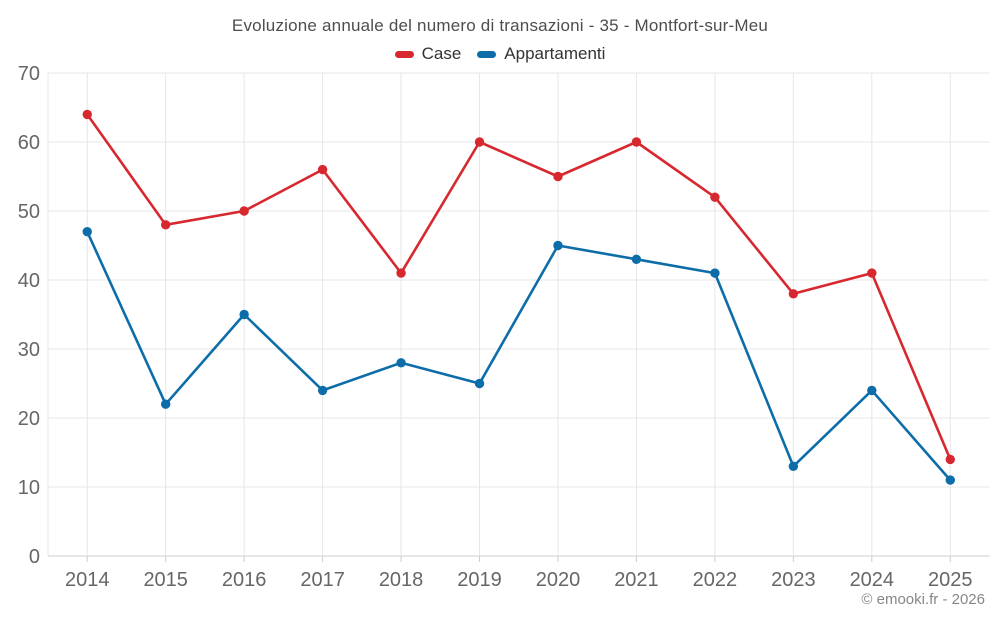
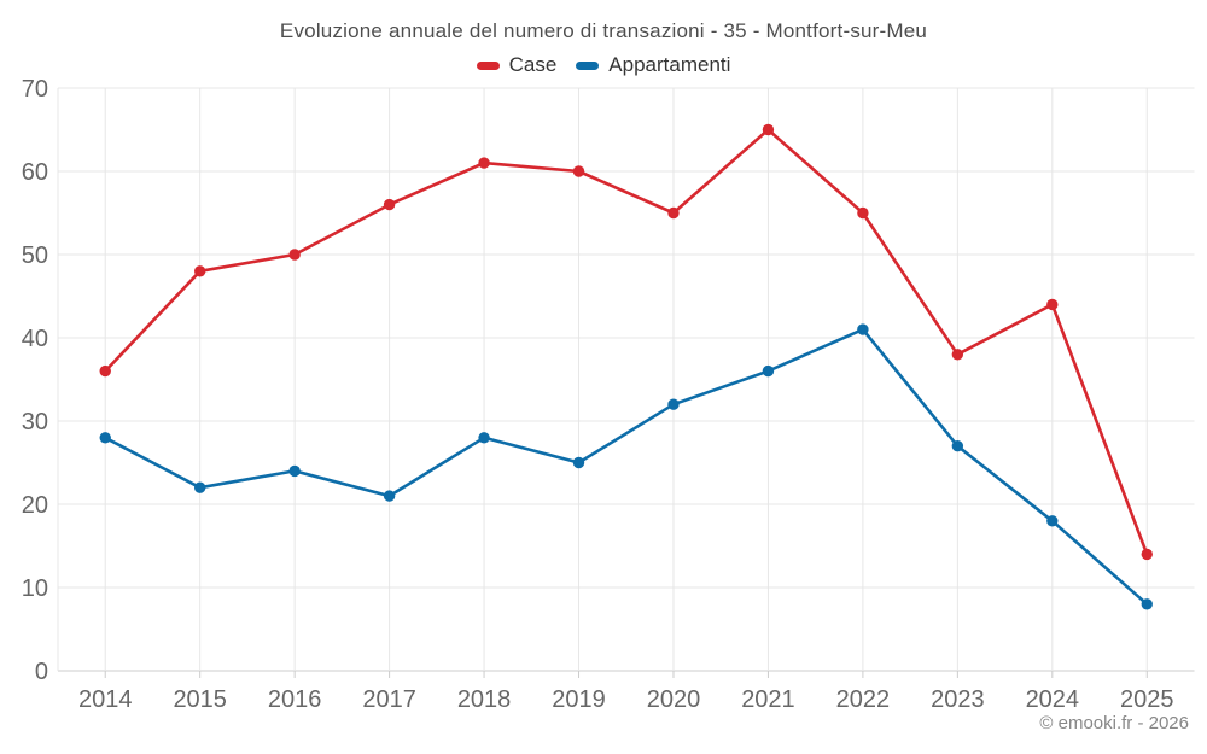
Case/2014: 64 -> 36
Appartamenti/2014: 47 -> 28
Appartamenti/2016: 35 -> 24
Appartamenti/2017: 24 -> 21
Case/2018: 41 -> 61
Appartamenti/2020: 45 -> 32
Case/2021: 60 -> 65
Appartamenti/2021: 43 -> 36
Case/2022: 52 -> 55
Appartamenti/2023: 13 -> 27
Case/2024: 41 -> 44
Appartamenti/2024: 24 -> 18
Appartamenti/2025: 11 -> 8
